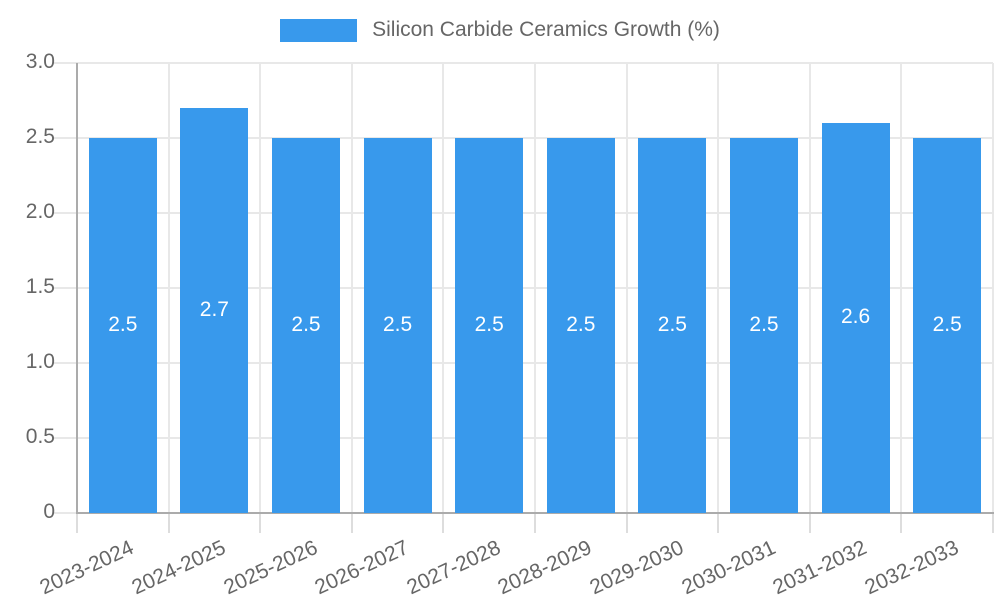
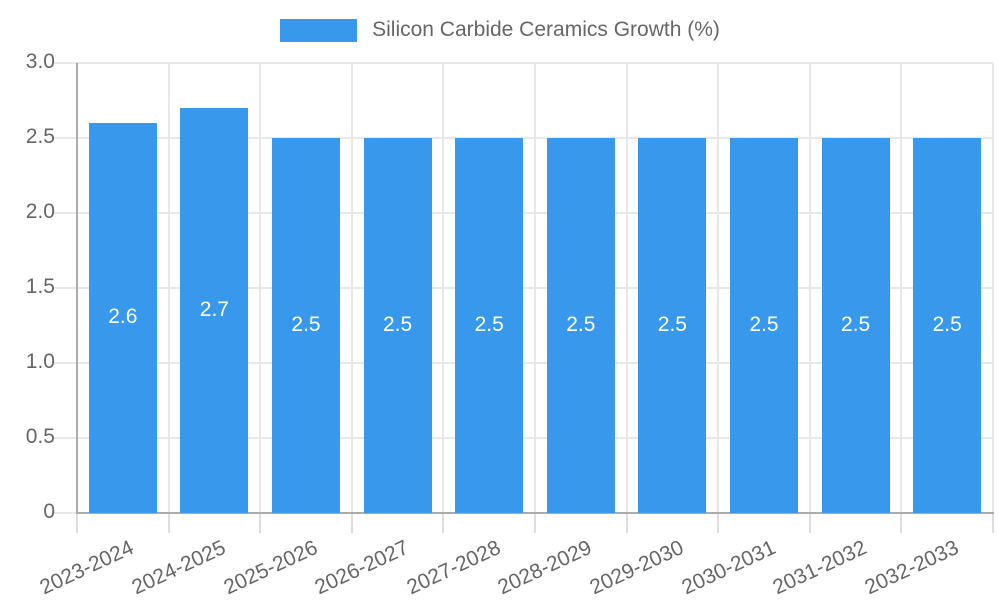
2023-2024: 2.5 -> 2.6
2031-2032: 2.6 -> 2.5
